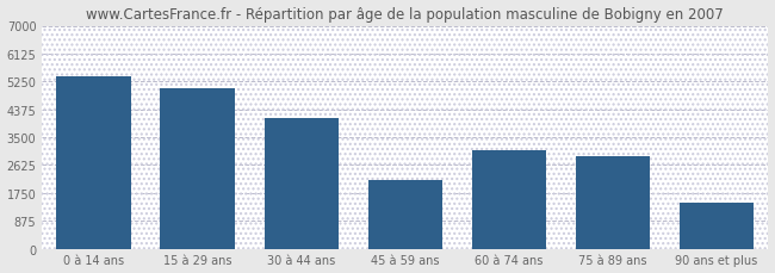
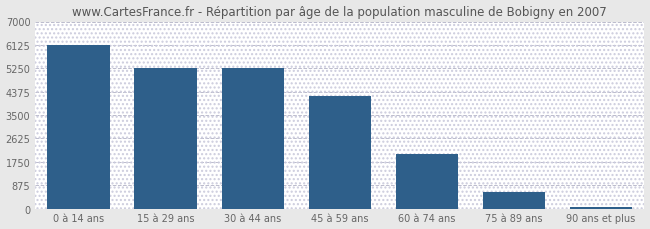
0 à 14 ans: 5400 -> 6120
15 à 29 ans: 5050 -> 5280
30 à 44 ans: 4100 -> 5250
45 à 59 ans: 2150 -> 4200
60 à 74 ans: 3100 -> 2050
75 à 89 ans: 2900 -> 620
90 ans et plus: 1450 -> 80
